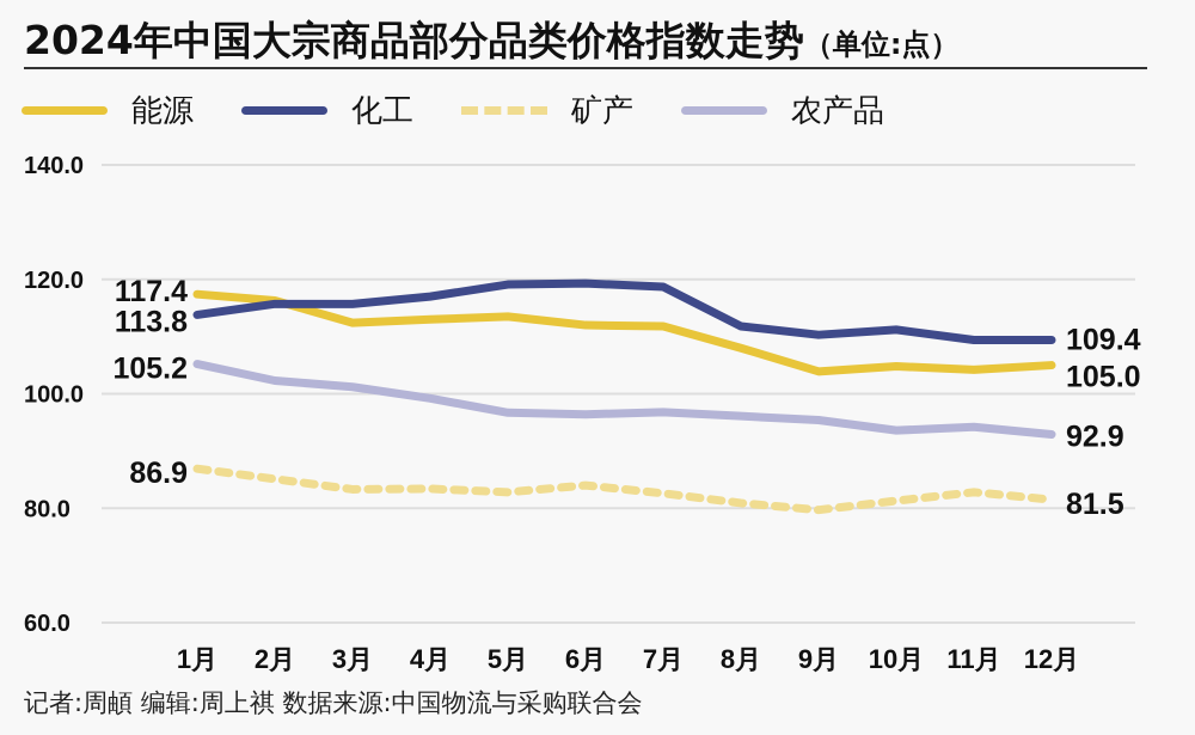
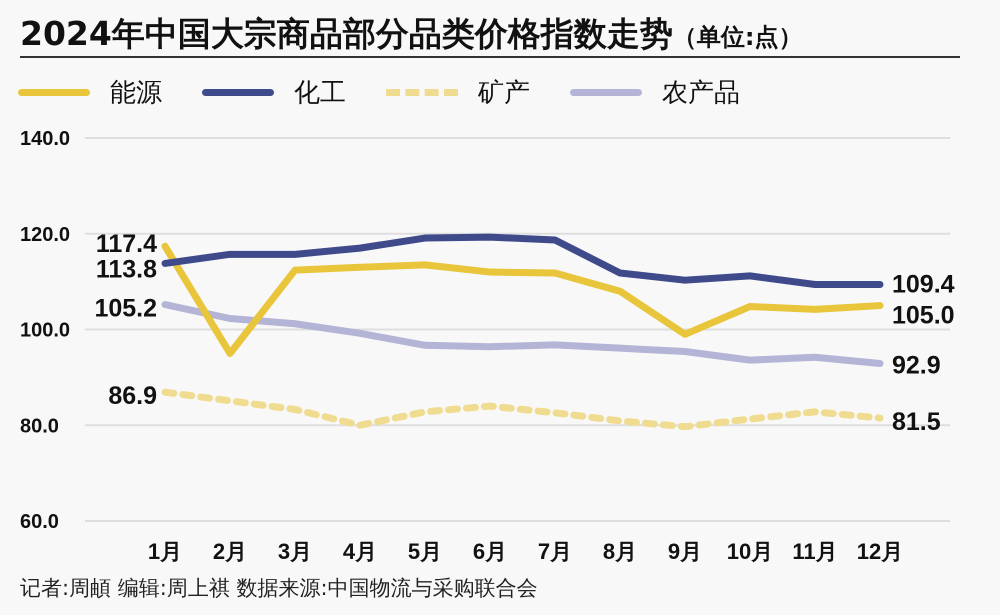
能源/2月: 116 -> 95
矿产/4月: 83 -> 80
能源/9月: 104 -> 99
